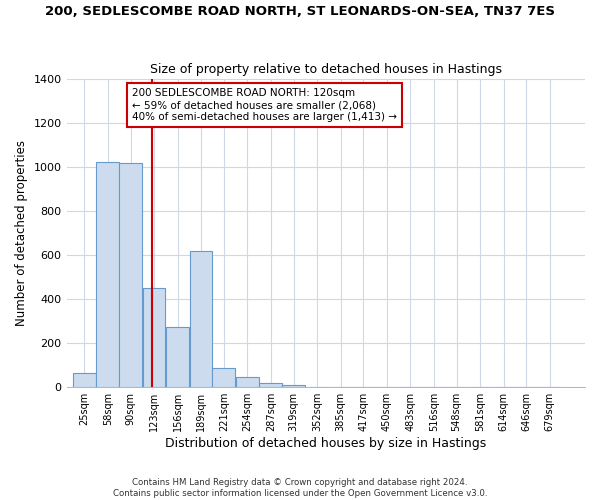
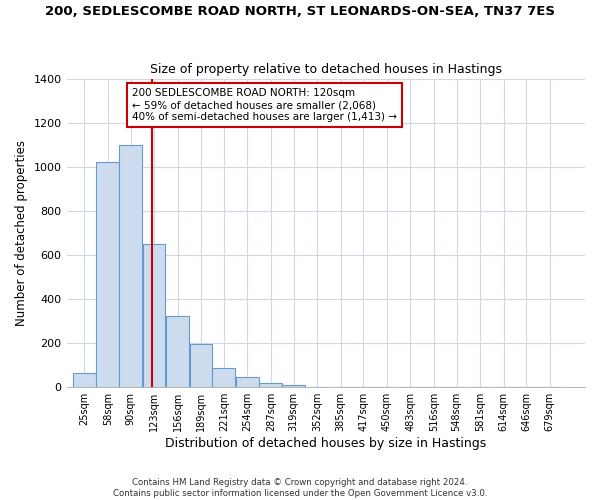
90sqm: 1015 -> 1100
123sqm: 450 -> 650
156sqm: 275 -> 325
189sqm: 620 -> 195
